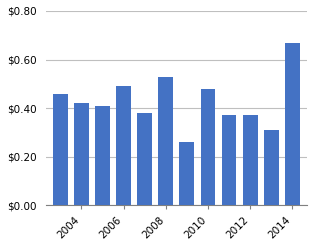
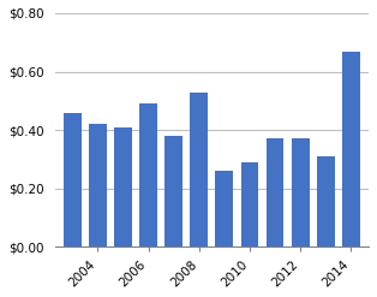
2010: $0.48 -> $0.29
